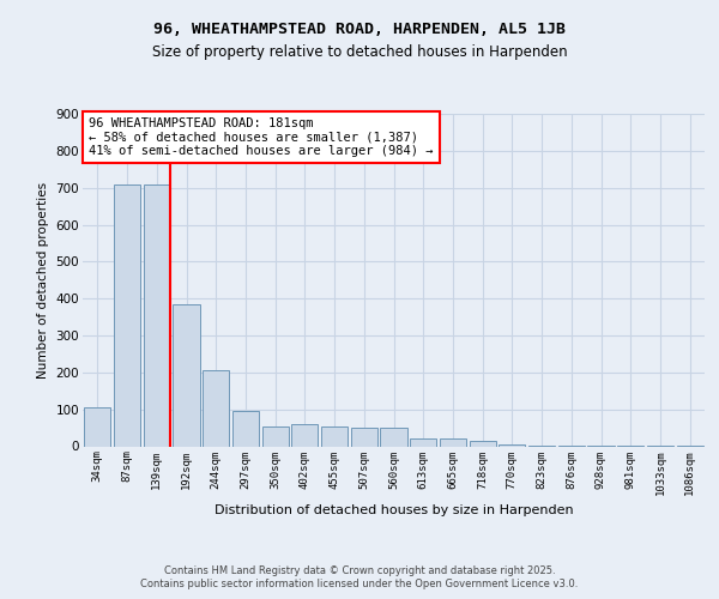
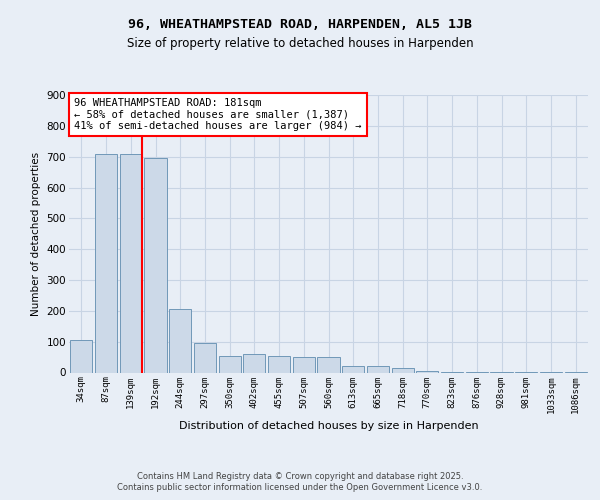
192sqm: 385 -> 695
